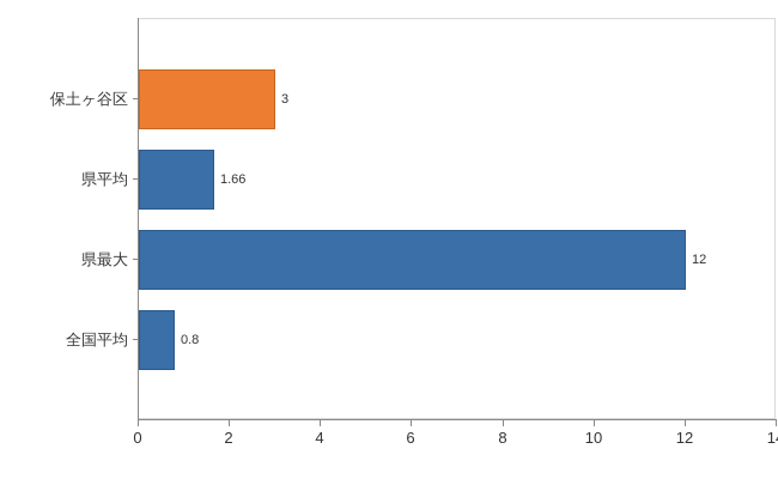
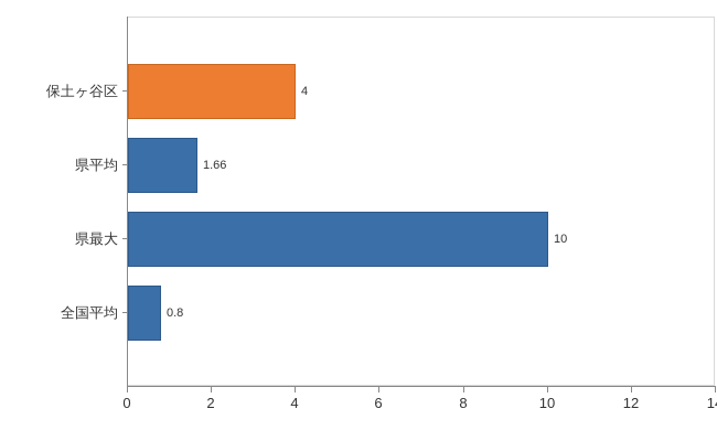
保土ヶ谷区: 3 -> 4
県最大: 12 -> 10
